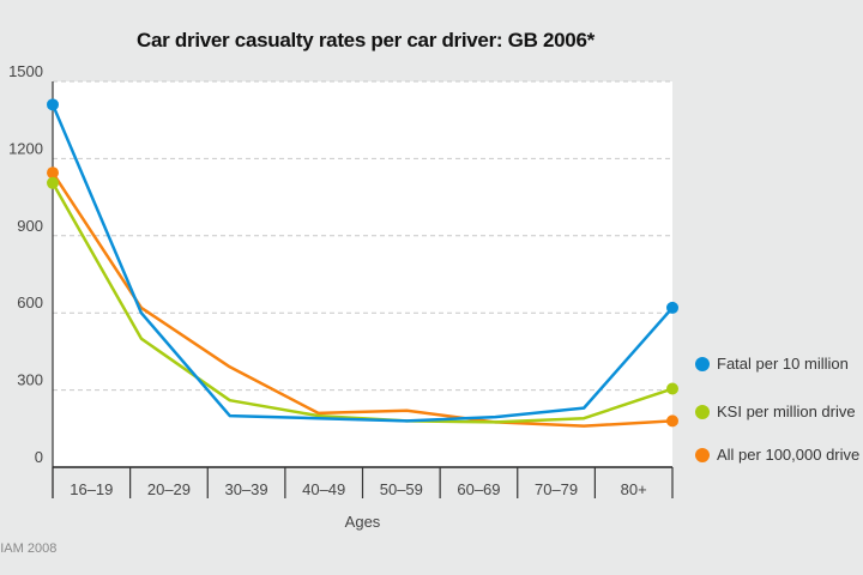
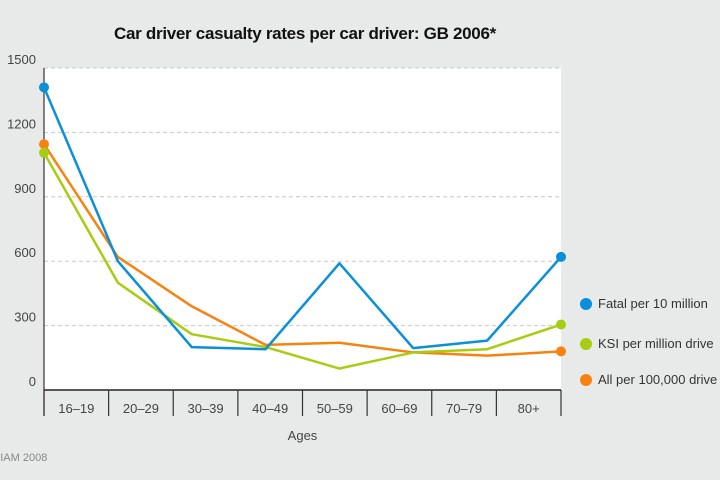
Fatal per 10 million/50–59: 180 -> 590
KSI per million drive/50–59: 180 -> 100
